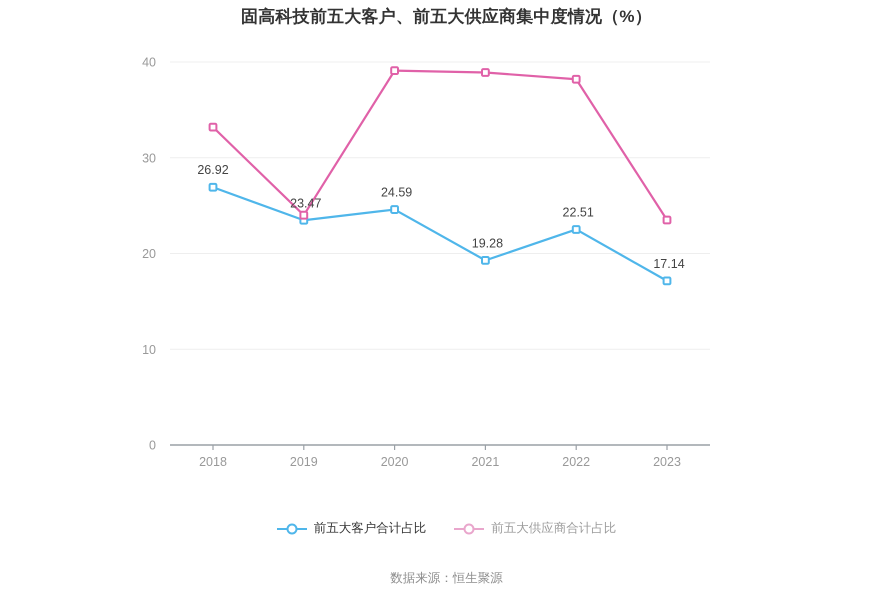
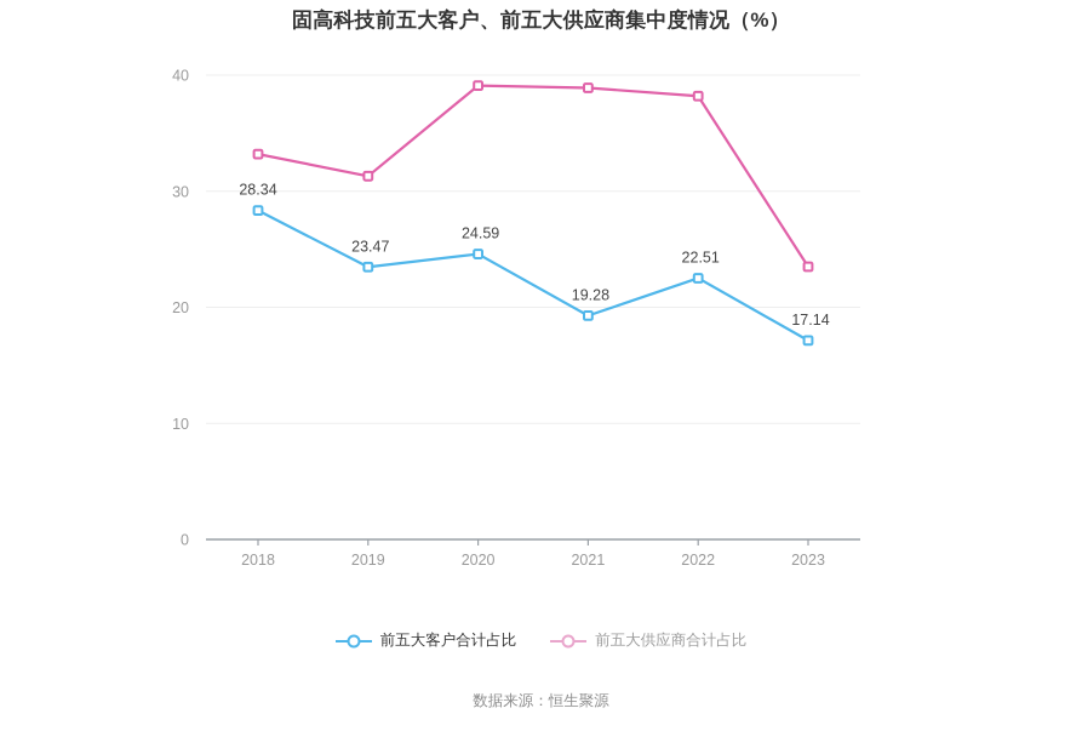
前五大客户合计占比/2018: 26.92 -> 28.34
前五大供应商合计占比/2019: 24 -> 31
